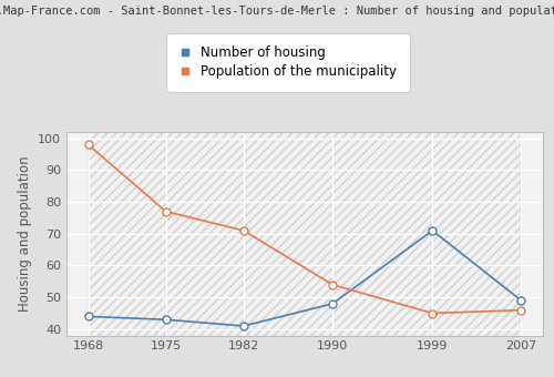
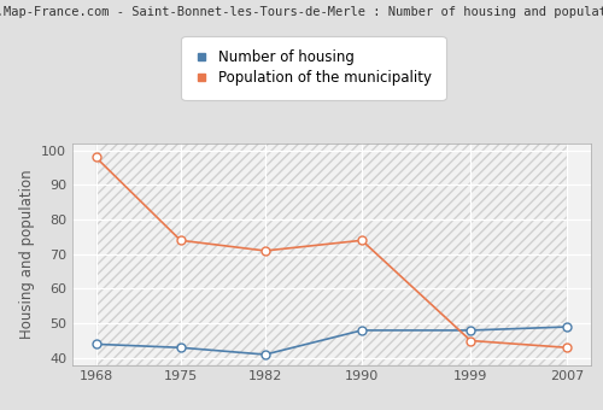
Population of the municipality/1975: 77 -> 74
Population of the municipality/1990: 54 -> 74
Number of housing/1999: 71 -> 48
Population of the municipality/2007: 46 -> 43
